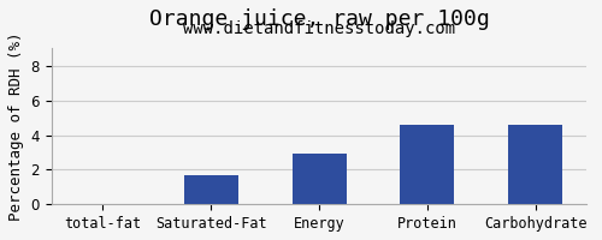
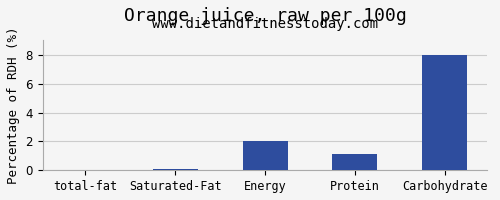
Saturated-Fat: 1.7 -> 0.1
Energy: 2.9 -> 2.0
Protein: 4.6 -> 1.1
Carbohydrate: 4.6 -> 8.0
